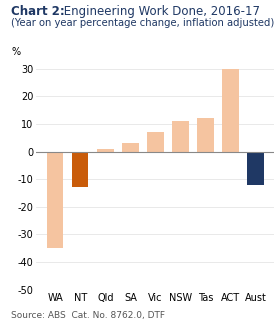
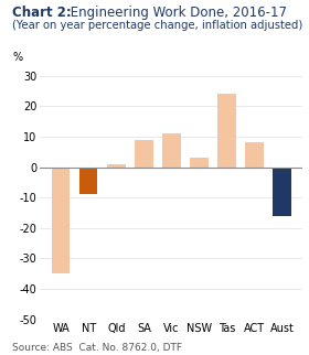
NT: -13 -> -9
SA: 3 -> 9
Vic: 7 -> 11
NSW: 11 -> 3
Tas: 12 -> 24
ACT: 30 -> 8
Aust: -12 -> -16
